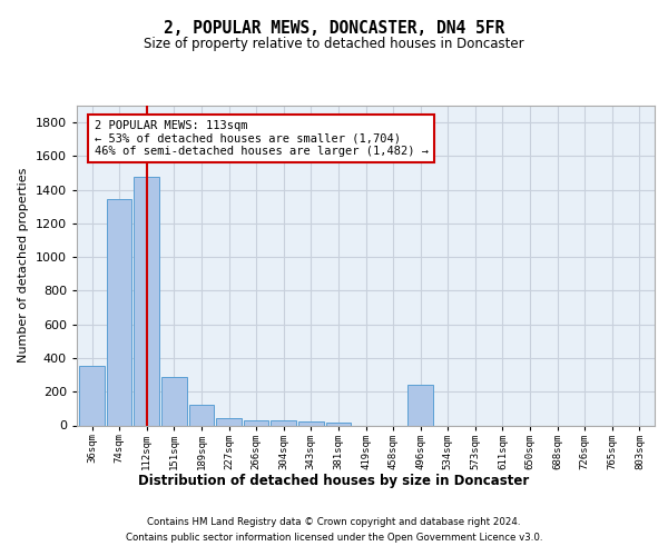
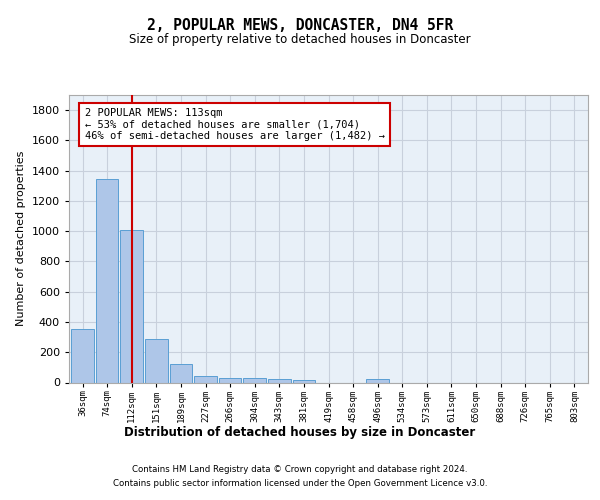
112sqm: 1480 -> 1010
496sqm: 240 -> 20
